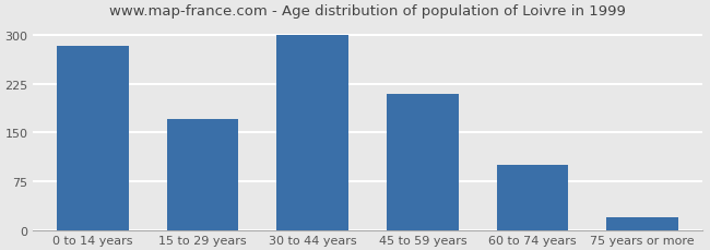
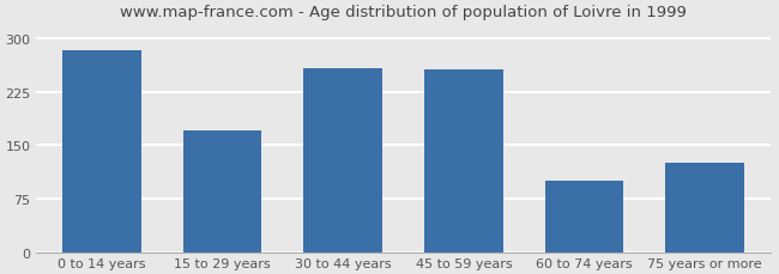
30 to 44 years: 300 -> 258
45 to 59 years: 210 -> 256
75 years or more: 20 -> 126
